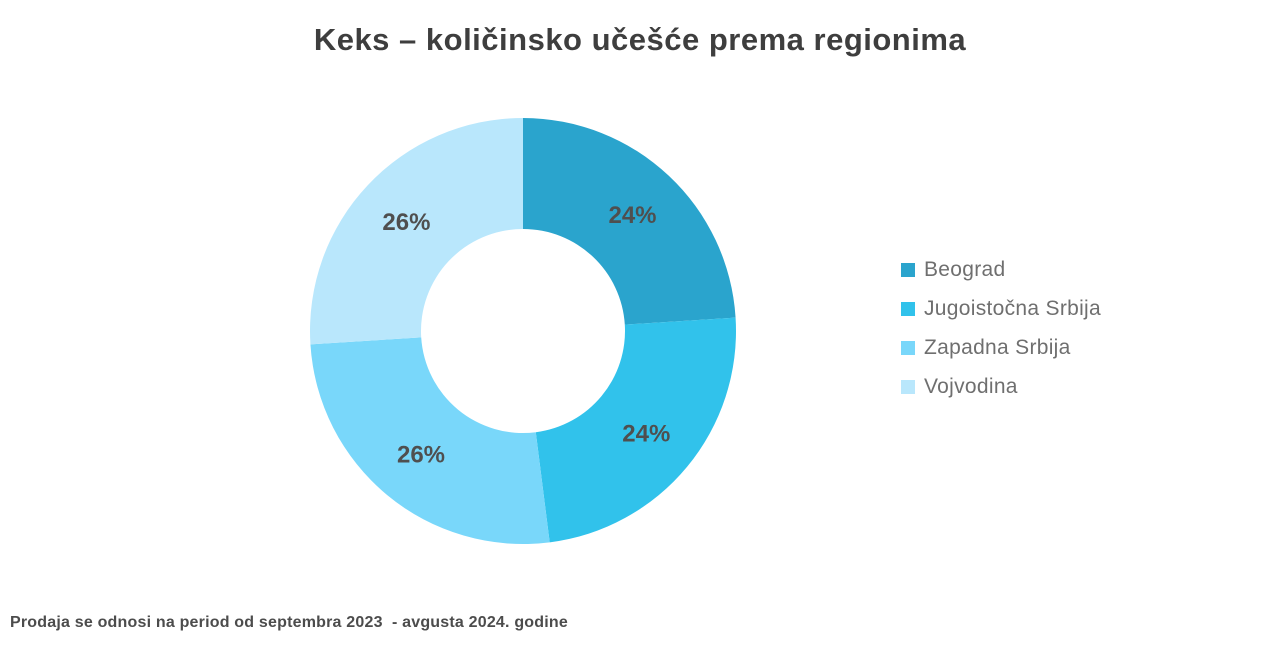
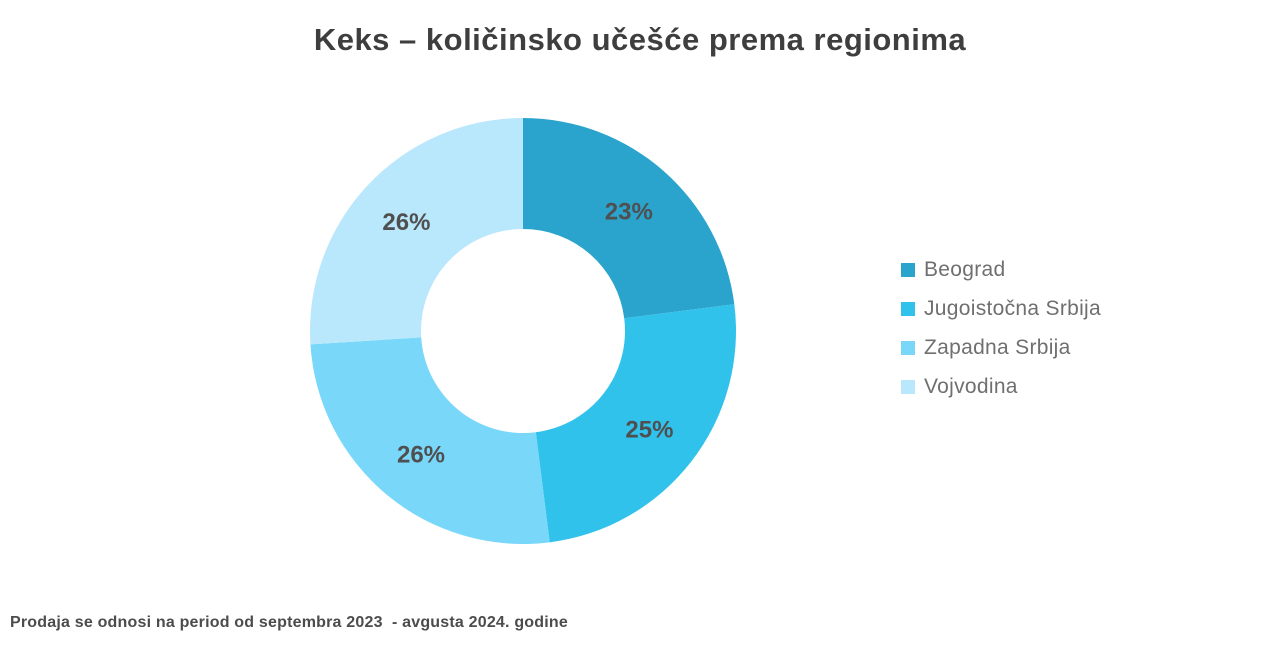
Beograd: 24% -> 23%
Jugoistočna Srbija: 24% -> 25%
